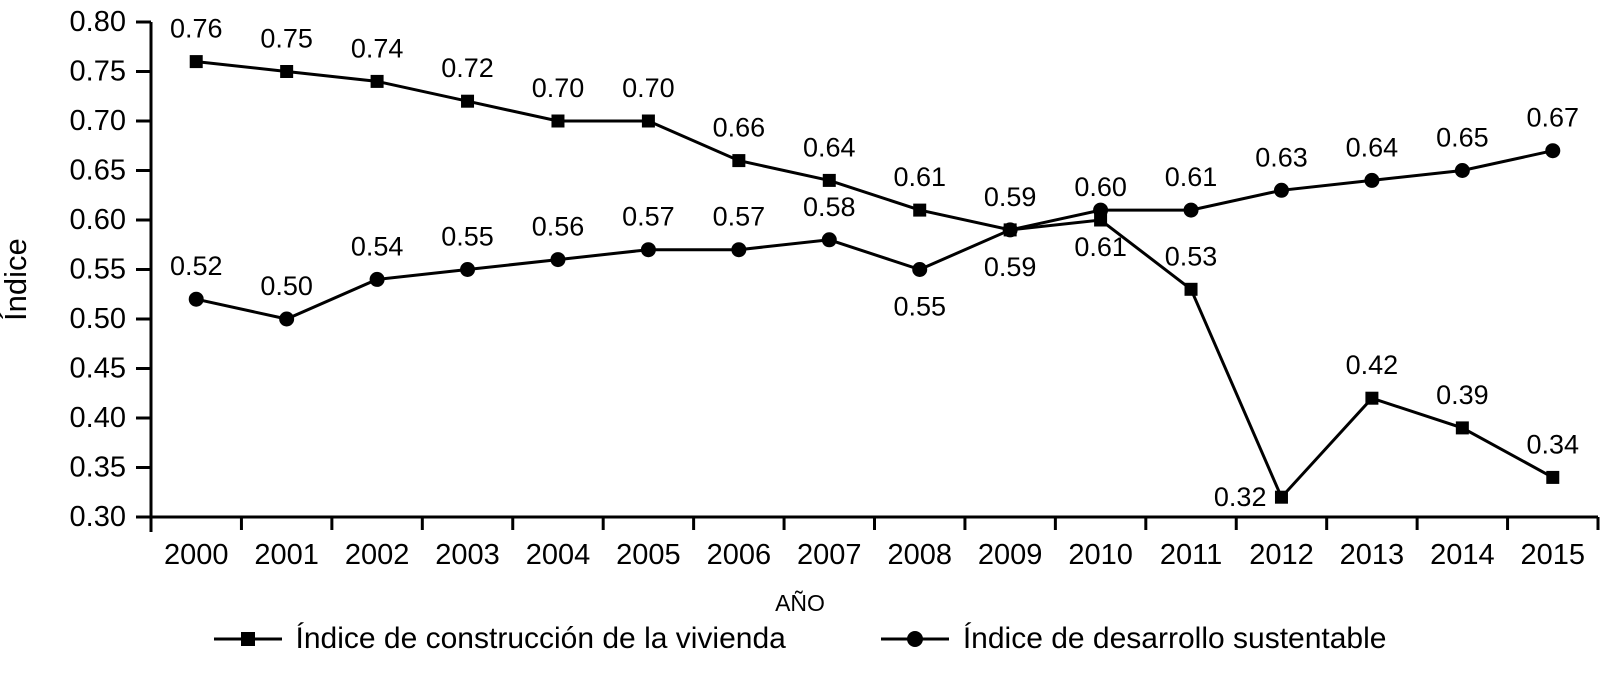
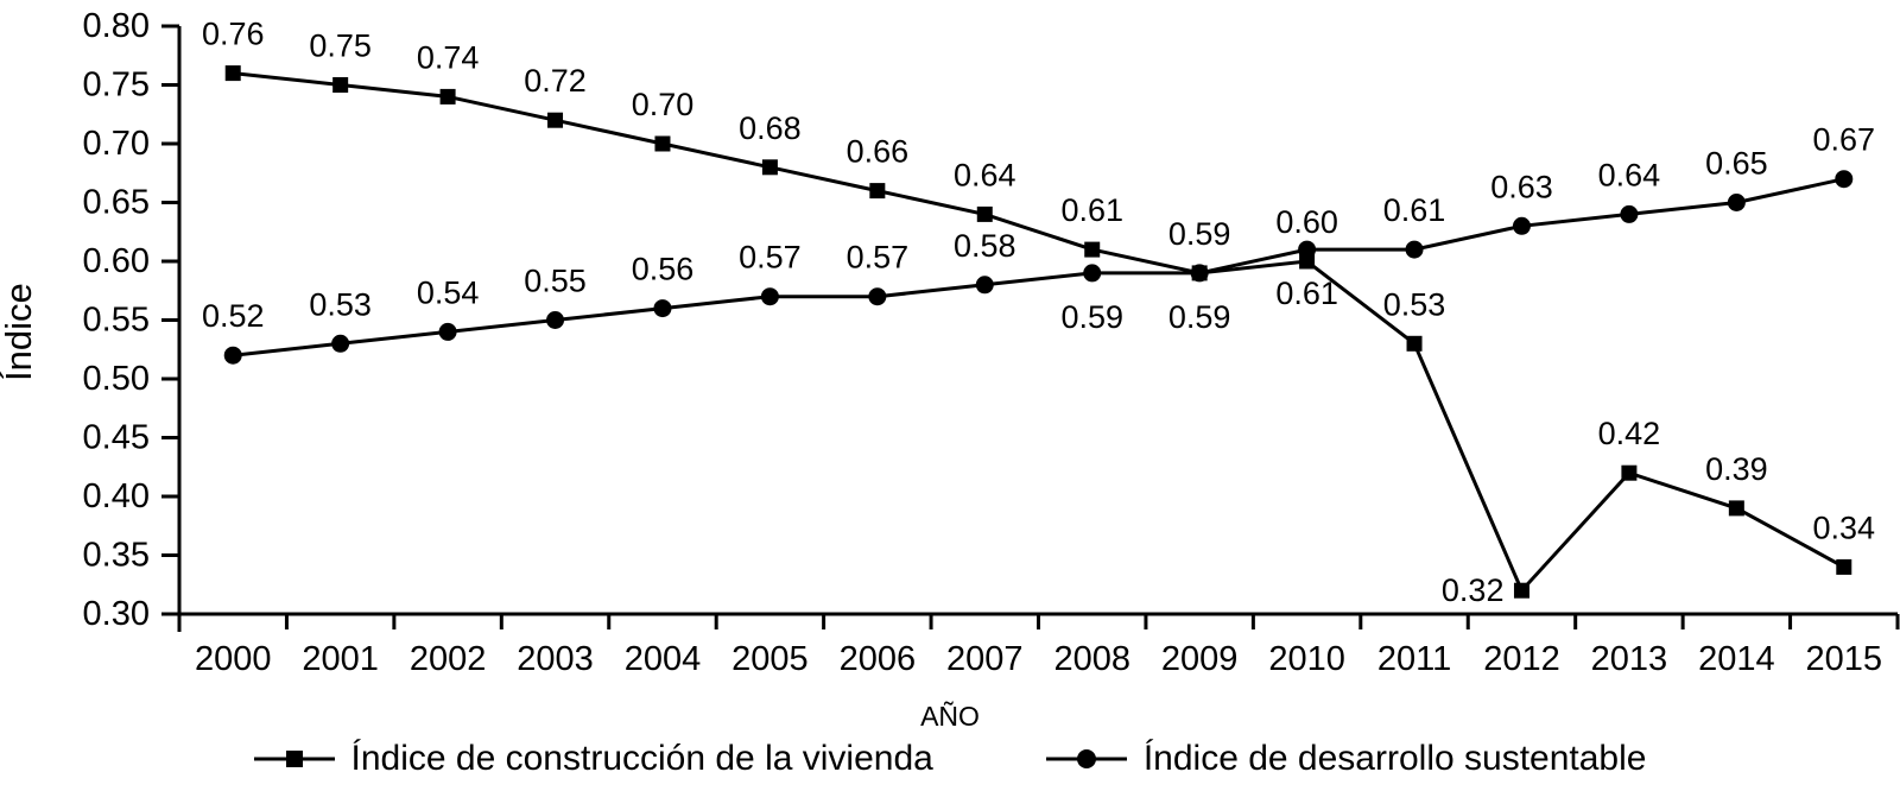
Índice de desarrollo sustentable/2001: 0.50 -> 0.53
Índice de construcción de la vivienda/2005: 0.70 -> 0.68
Índice de desarrollo sustentable/2008: 0.55 -> 0.59
